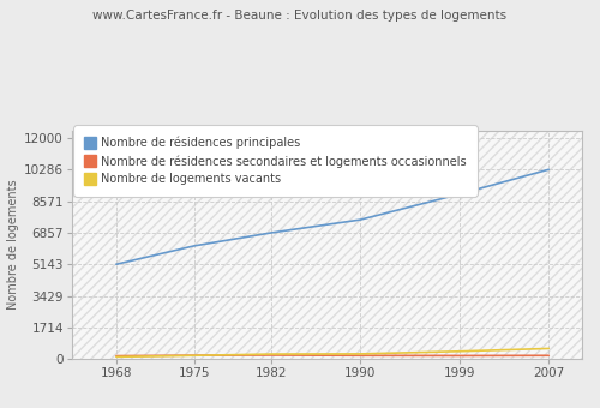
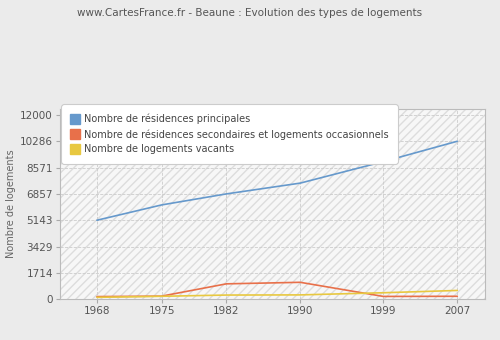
Nombre de résidences secondaires et logements occasionnels/1982: 200 -> 1000
Nombre de résidences secondaires et logements occasionnels/1990: 200 -> 1100
